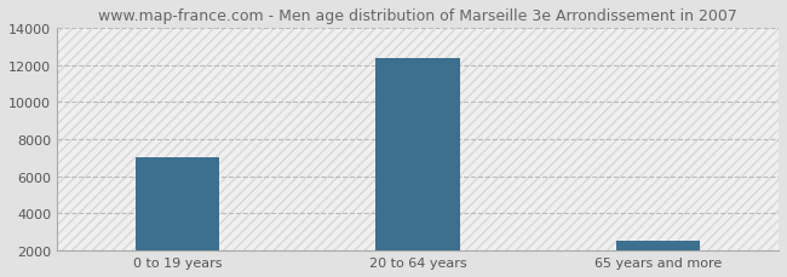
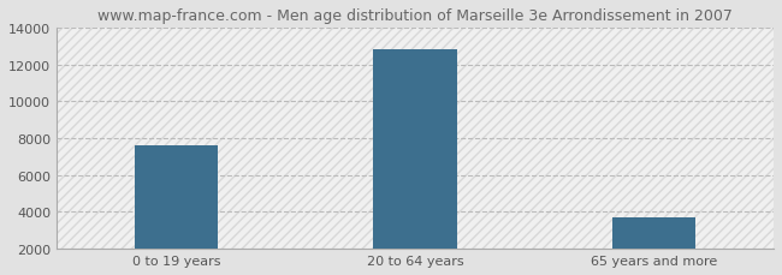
0 to 19 years: 7000 -> 7600
20 to 64 years: 12400 -> 12800
65 years and more: 2600 -> 3700
